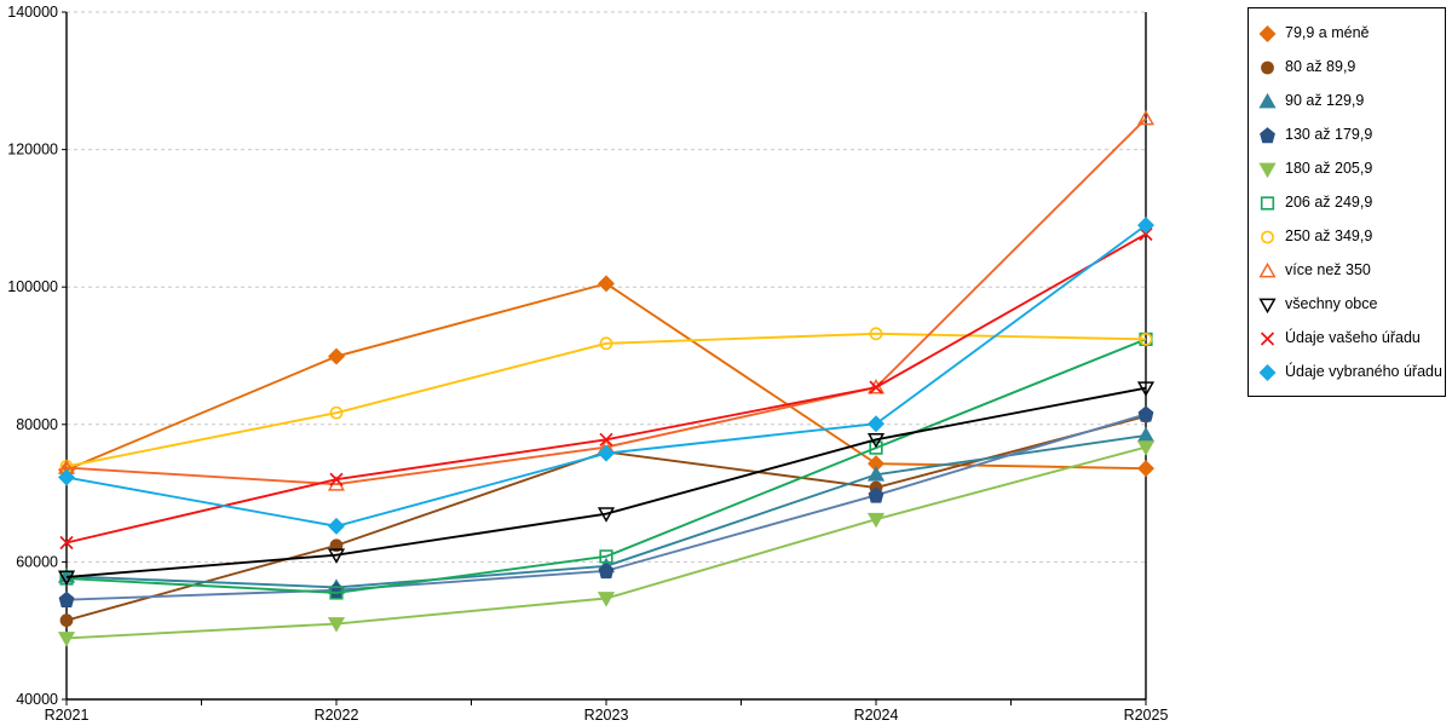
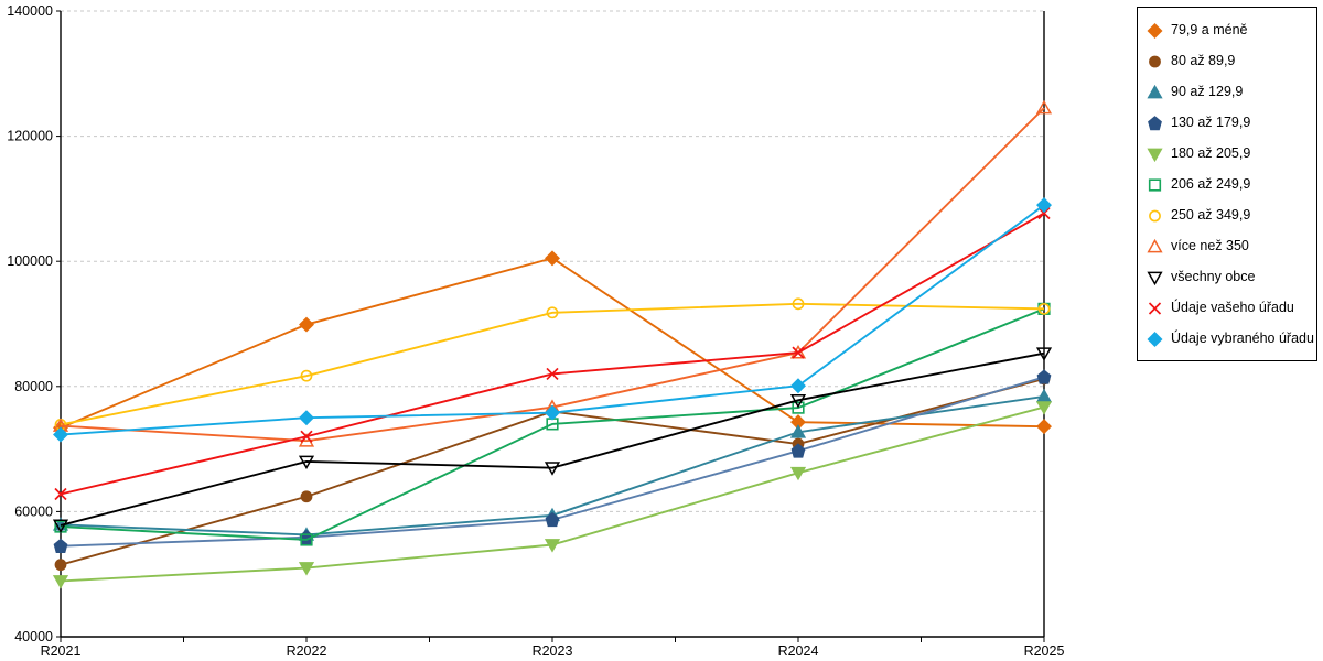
všechny obce/R2022: 61000 -> 68000
Údaje vybraného úřadu/R2022: 65000 -> 75000
206 až 249,9/R2023: 61000 -> 74000
Údaje vašeho úřadu/R2023: 78000 -> 82000
